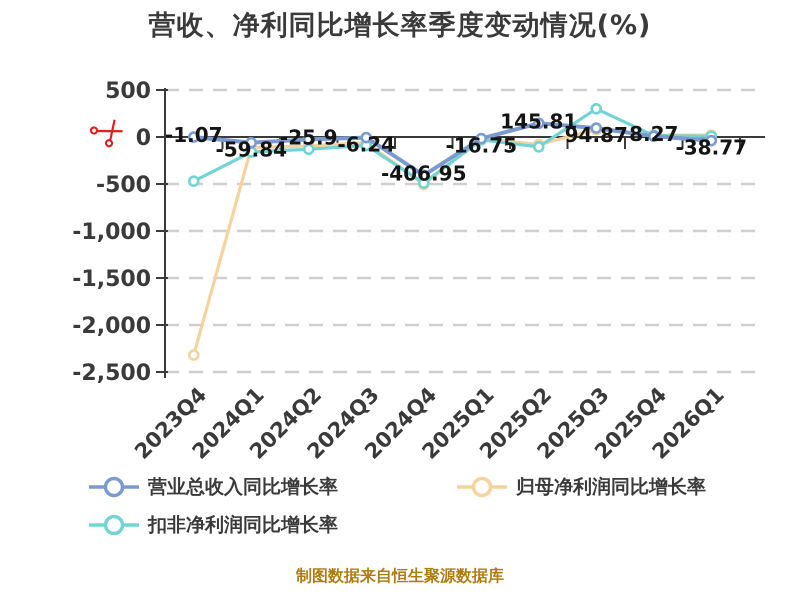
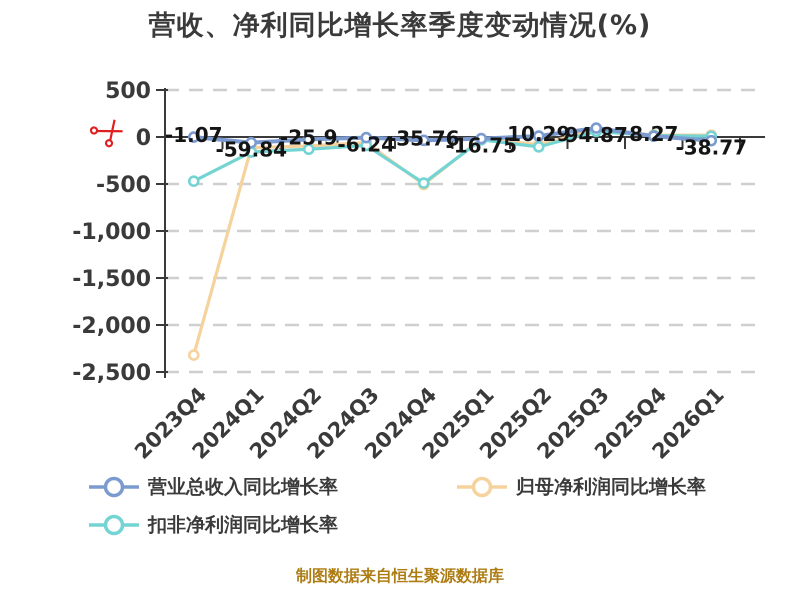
营业总收入同比增长率/2024Q4: -406.95 -> -35.76
营业总收入同比增长率/2025Q2: 145.81 -> 10.29
扣非净利润同比增长率/2025Q3: 300 -> 100
